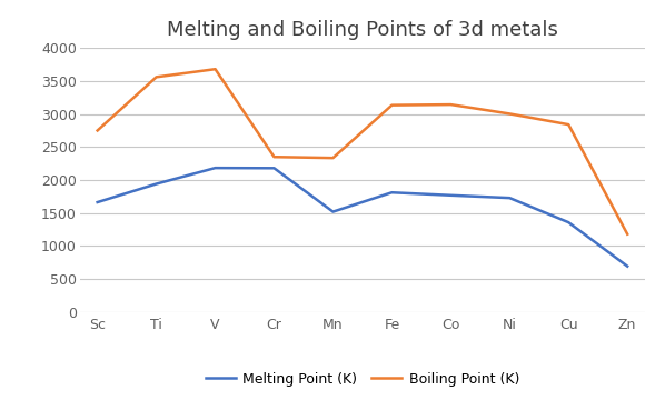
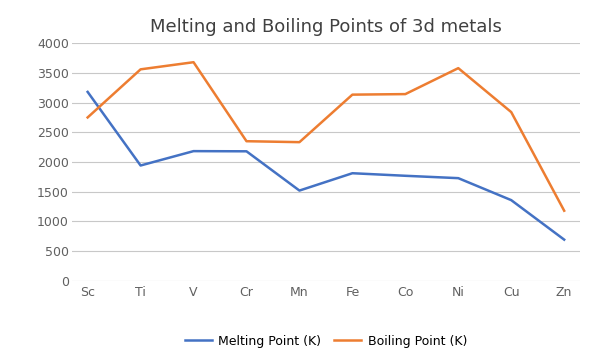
Melting Point (K)/Sc: 1660 -> 3180
Boiling Point (K)/Ni: 3000 -> 3580
